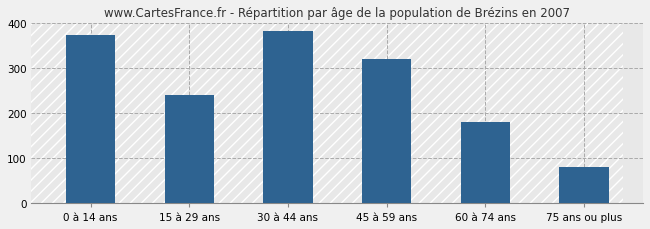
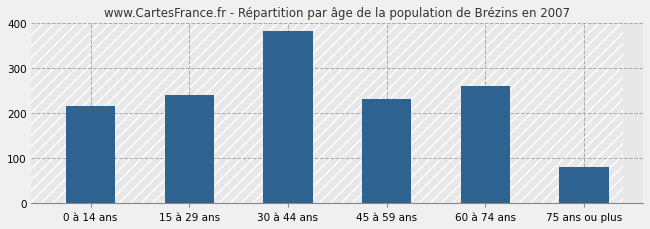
0 à 14 ans: 373 -> 215
45 à 59 ans: 320 -> 230
60 à 74 ans: 180 -> 260
